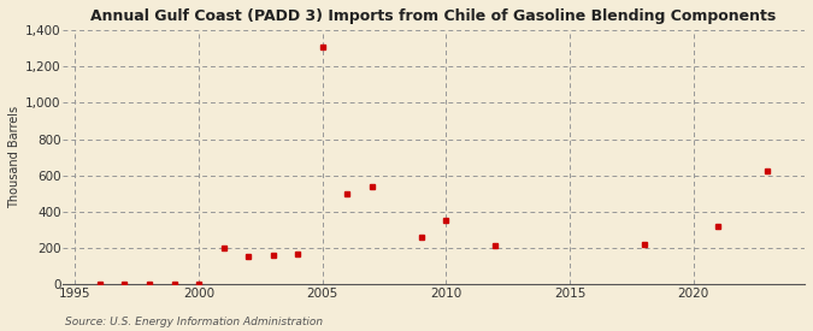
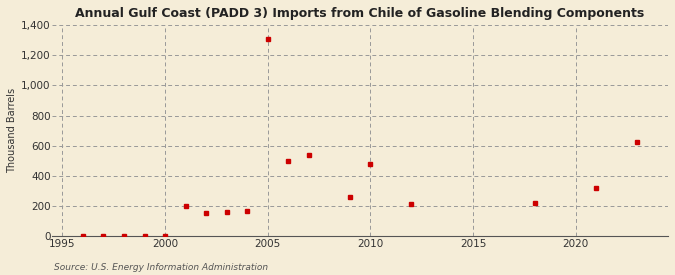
2010: 350 -> 480
